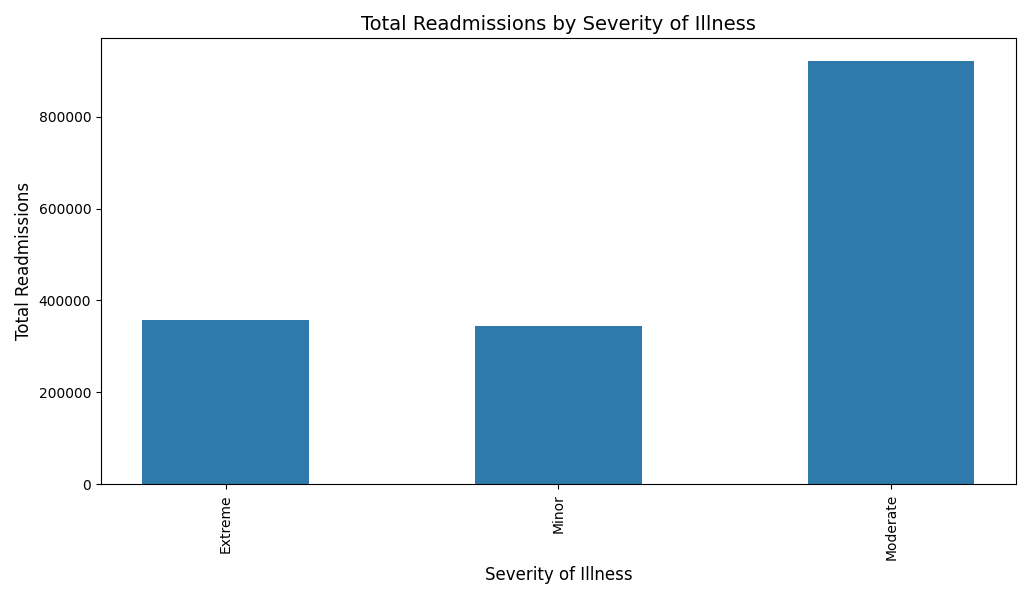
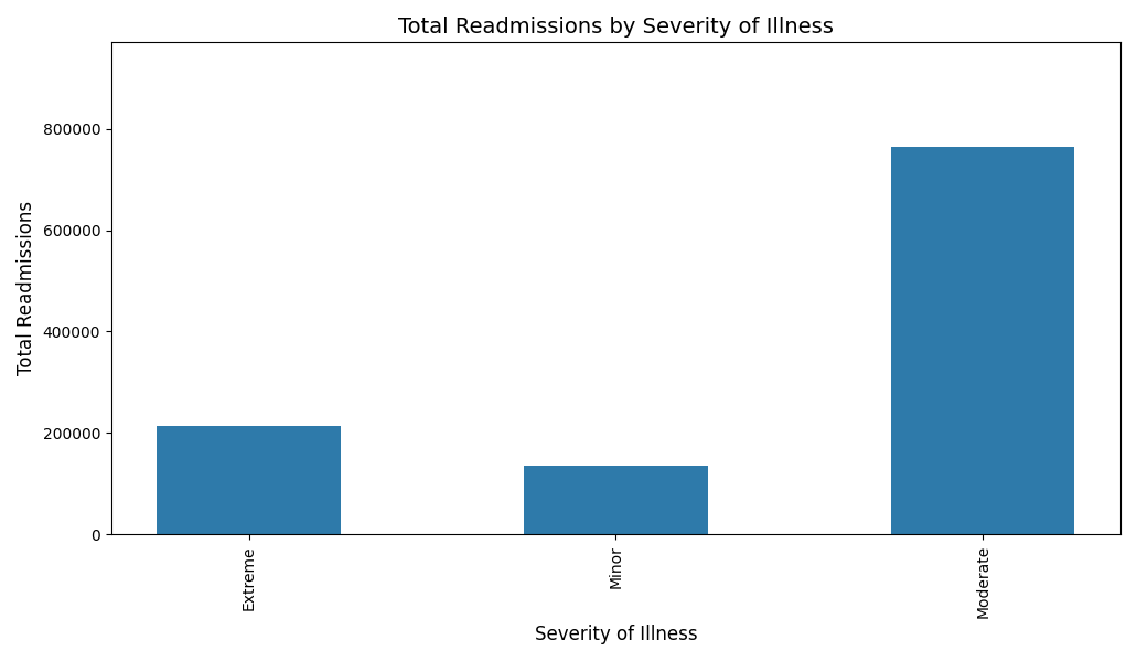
Extreme: 358000 -> 215000
Minor: 344000 -> 135000
Moderate: 921000 -> 765000
